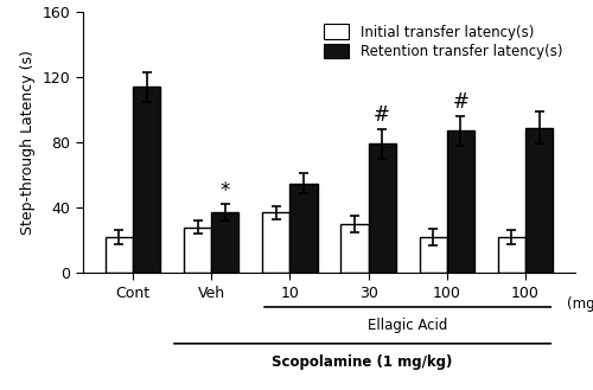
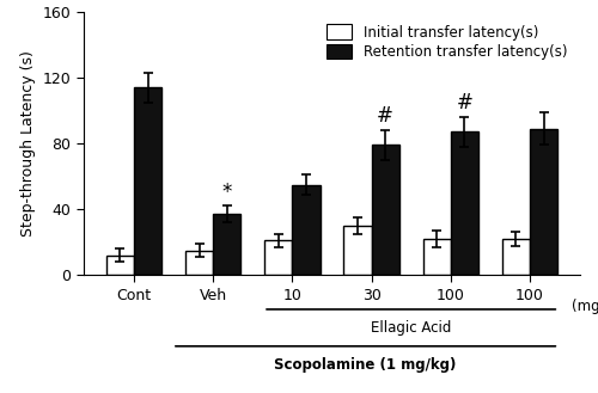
Initial transfer latency(s)/Cont: 22 -> 12
Initial transfer latency(s)/Veh: 28 -> 15
Initial transfer latency(s)/10: 37 -> 21
